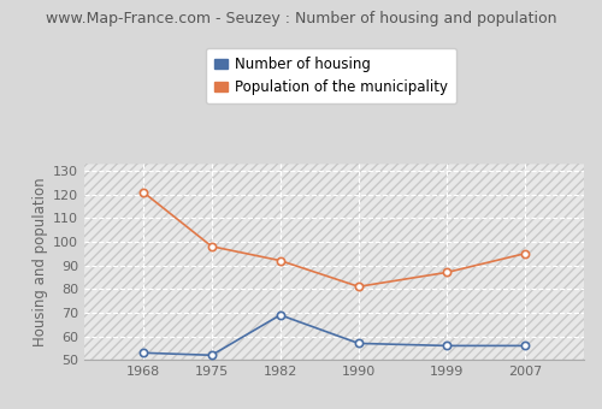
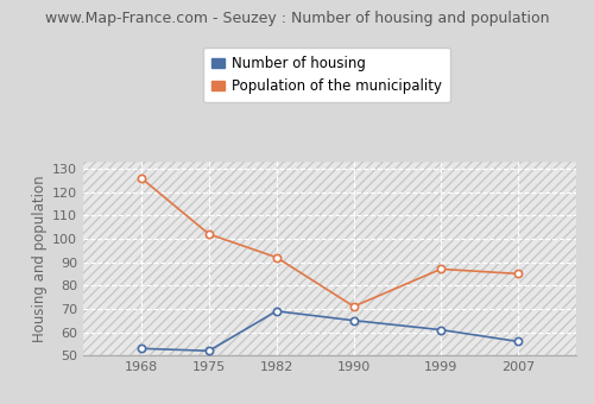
Population of the municipality/1968: 121 -> 126
Population of the municipality/1975: 98 -> 102
Number of housing/1990: 57 -> 65
Population of the municipality/1990: 81 -> 71
Number of housing/1999: 56 -> 61
Population of the municipality/2007: 95 -> 85
